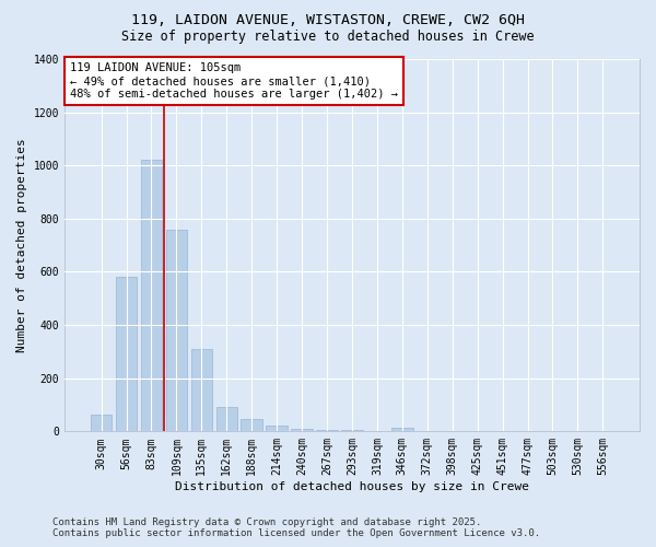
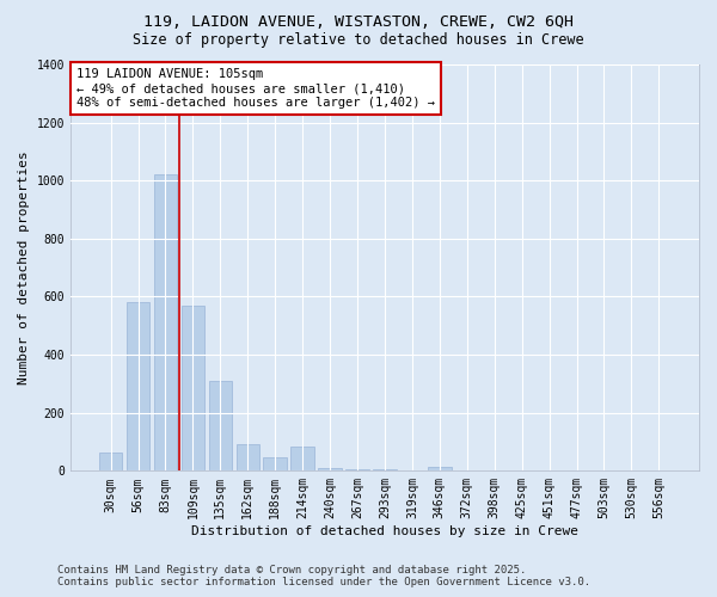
109sqm: 760 -> 570
214sqm: 20 -> 85
